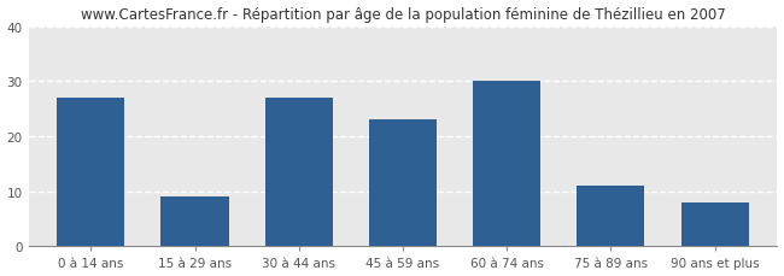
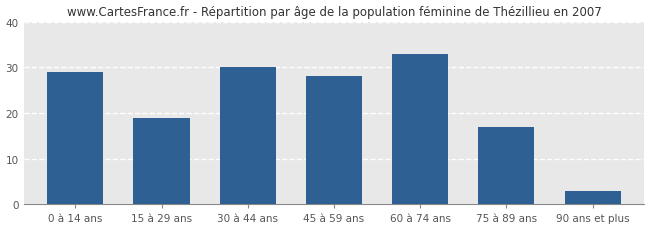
0 à 14 ans: 27 -> 29
15 à 29 ans: 9 -> 19
30 à 44 ans: 27 -> 30
45 à 59 ans: 23 -> 28
60 à 74 ans: 30 -> 33
75 à 89 ans: 11 -> 17
90 ans et plus: 8 -> 3
